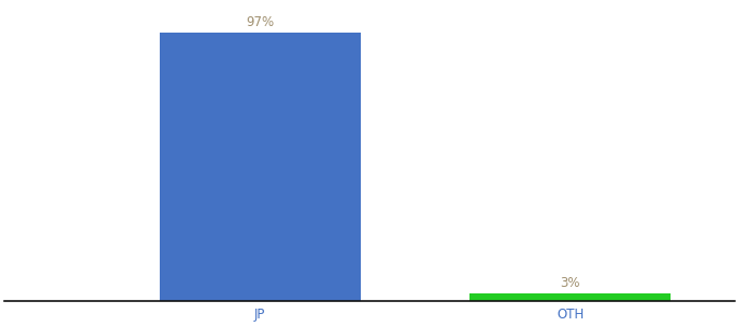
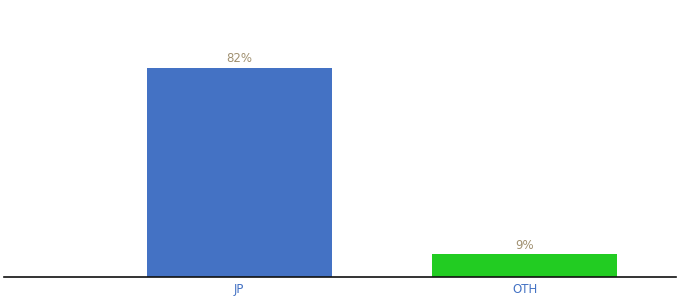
JP: 97% -> 82%
OTH: 3% -> 9%
